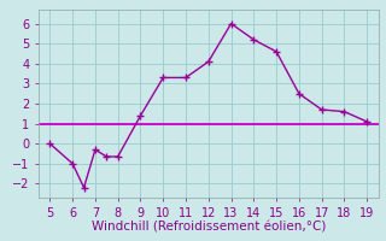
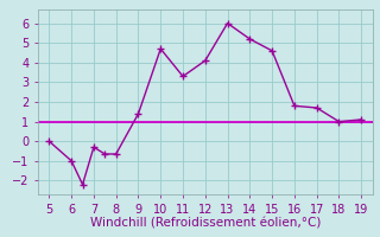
10: 3.3 -> 4.7
16: 2.5 -> 1.8
18: 1.6 -> 1.0
